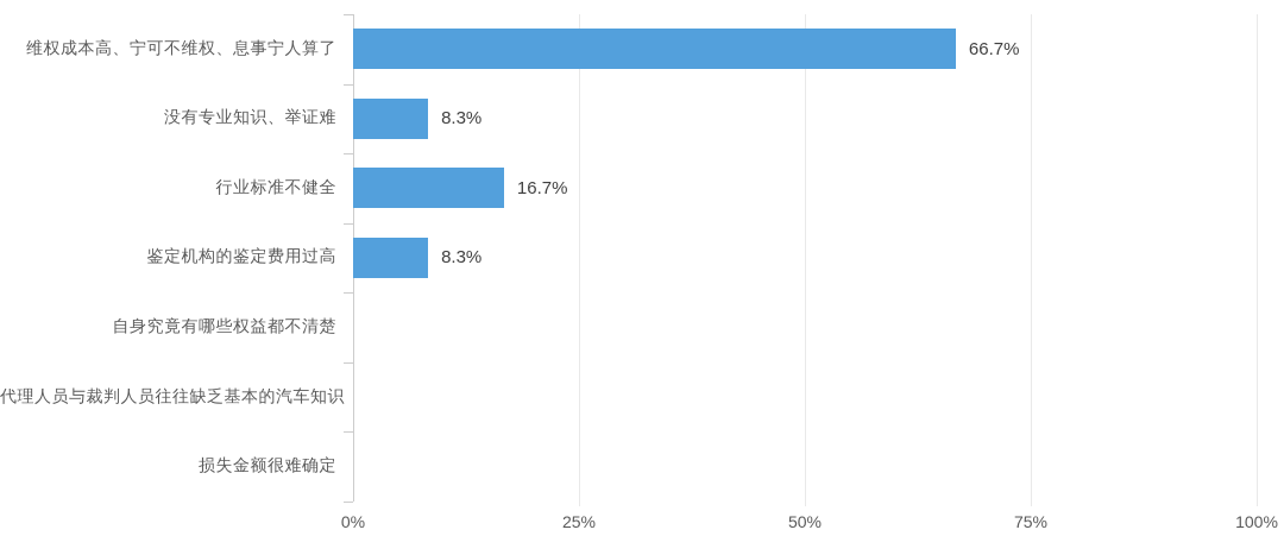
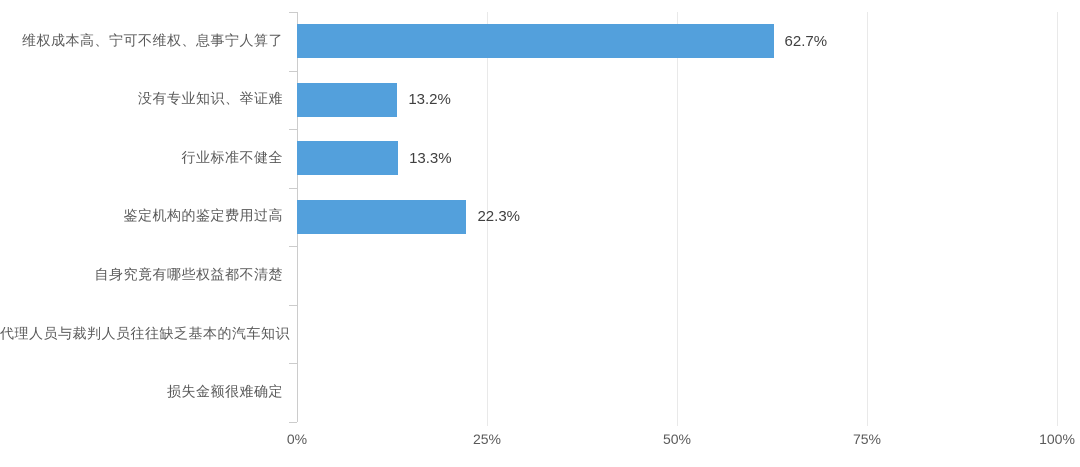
维权成本高、宁可不维权、息事宁人算了: 66.7% -> 62.7%
没有专业知识、举证难: 8.3% -> 13.2%
行业标准不健全: 16.7% -> 13.3%
鉴定机构的鉴定费用过高: 8.3% -> 22.3%
